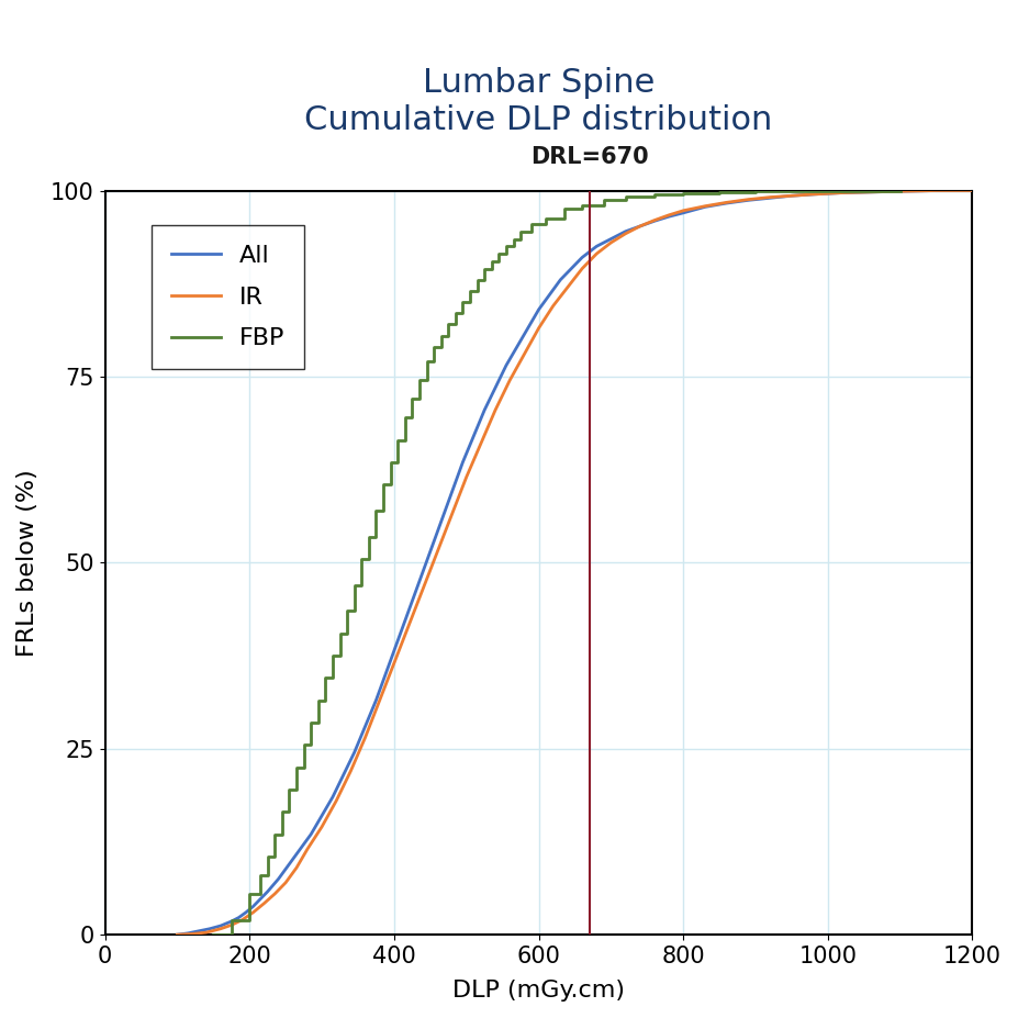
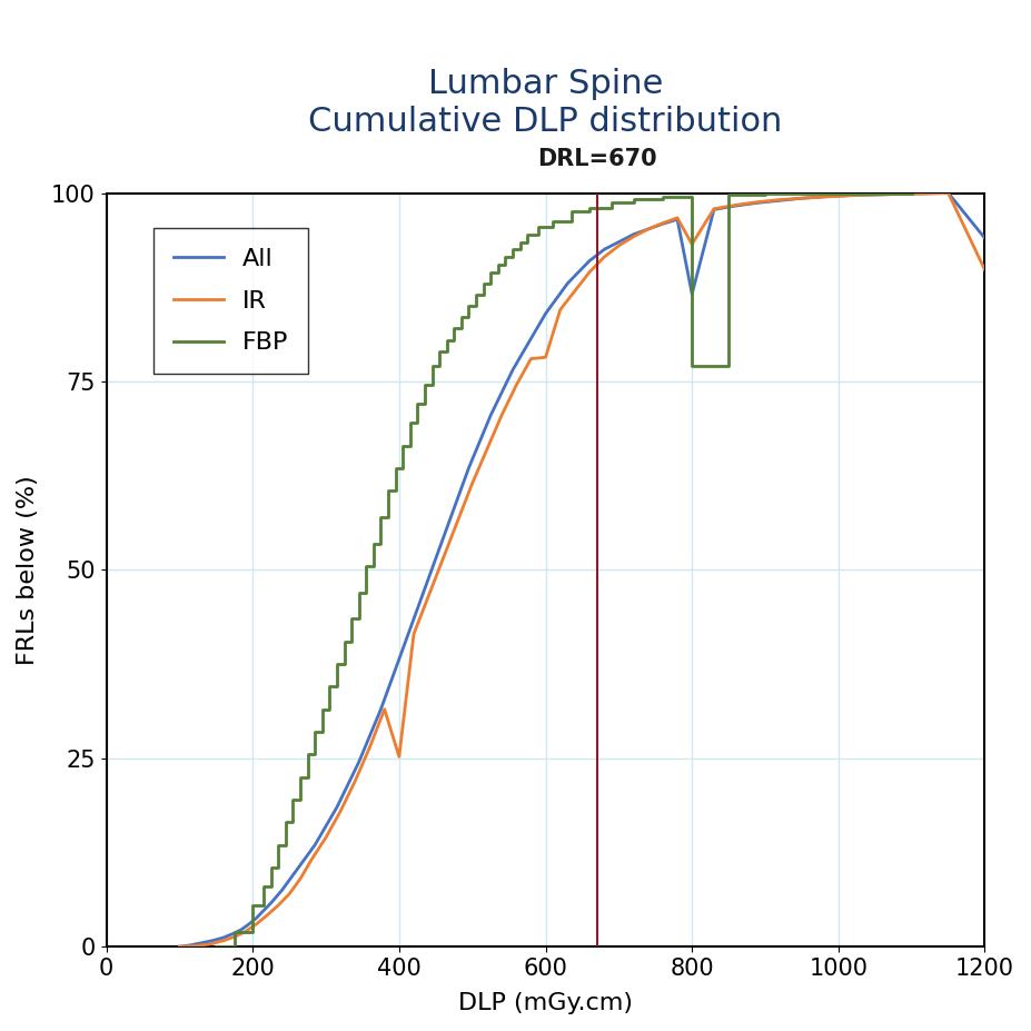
IR/400: 36.5 -> 25.2
IR/600: 81.5 -> 78.2
All/800: 97.0 -> 86.6
IR/800: 97.3 -> 93.2
FBP/800: 99.7 -> 77.0
All/1200: 100.0 -> 94.0
IR/1200: 100.0 -> 89.8
